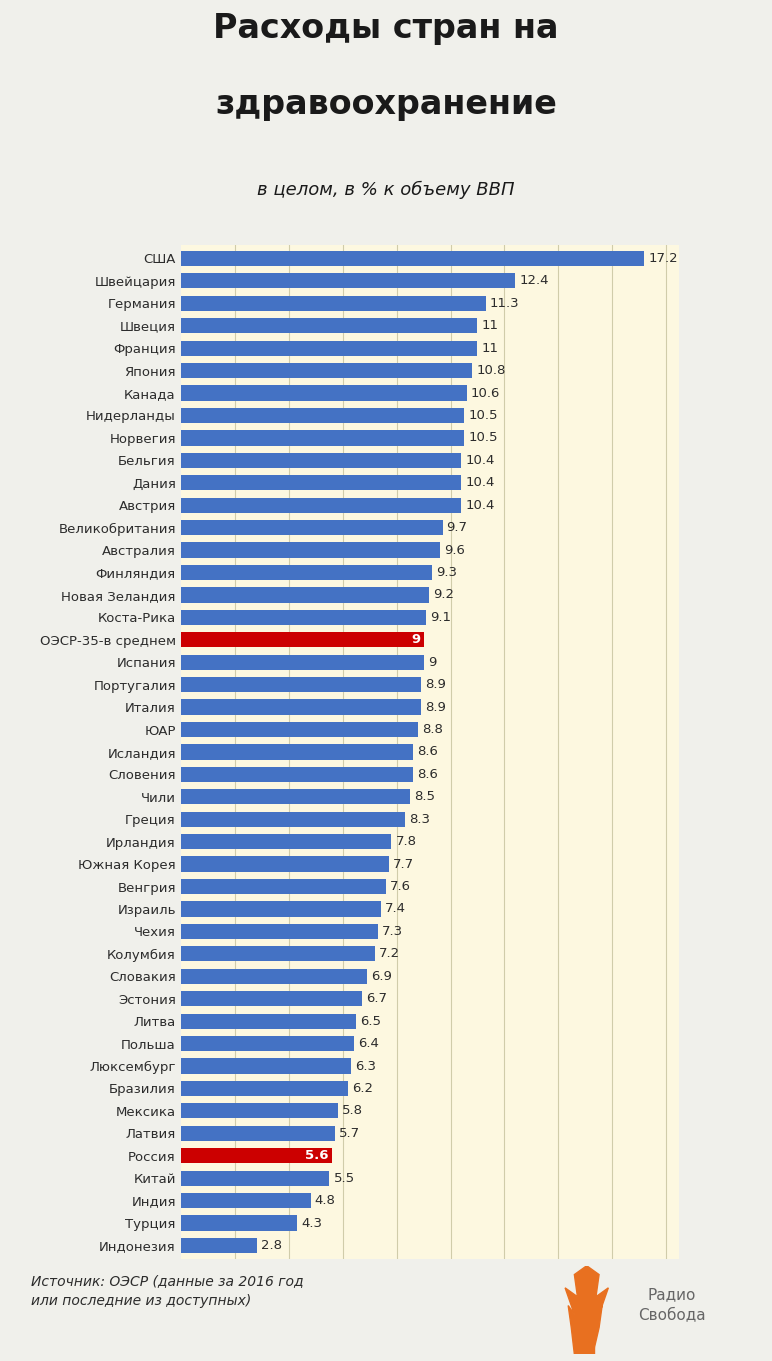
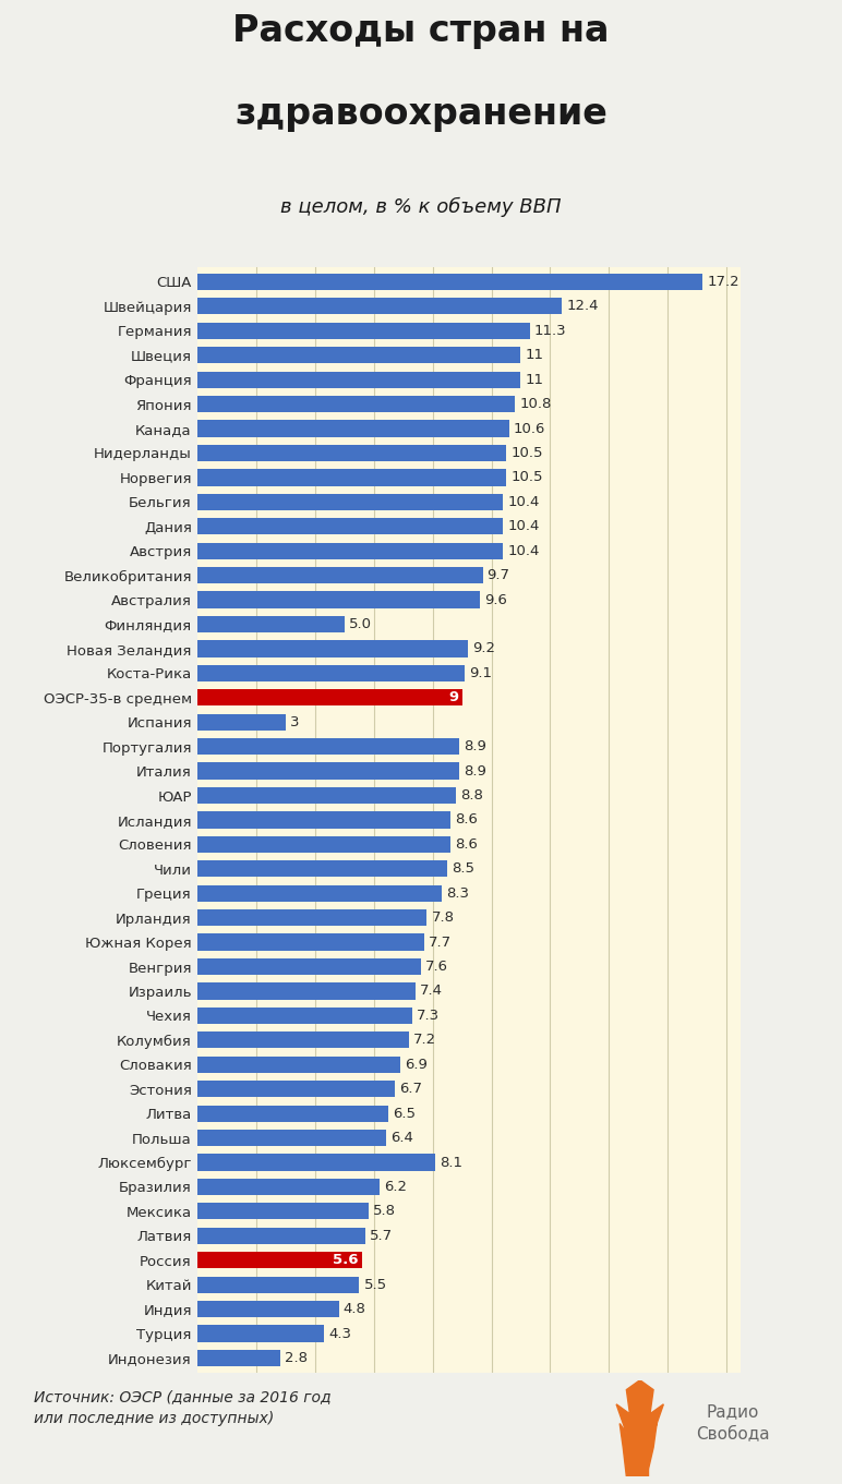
Финляндия: 9.3 -> 5.0
Испания: 9 -> 3
Люксембург: 6.3 -> 8.1
